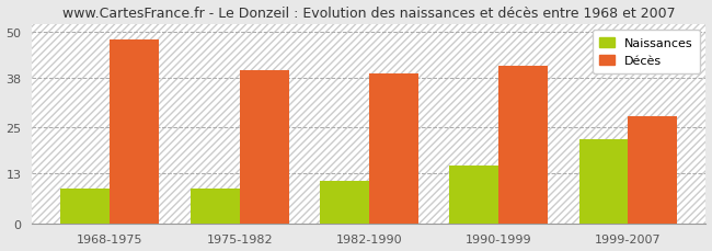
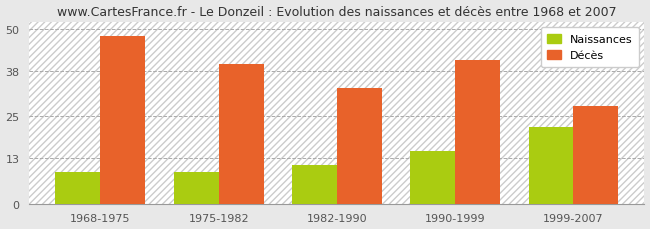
Décès/1982-1990: 39 -> 33
